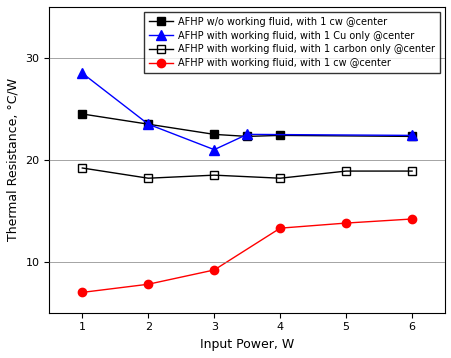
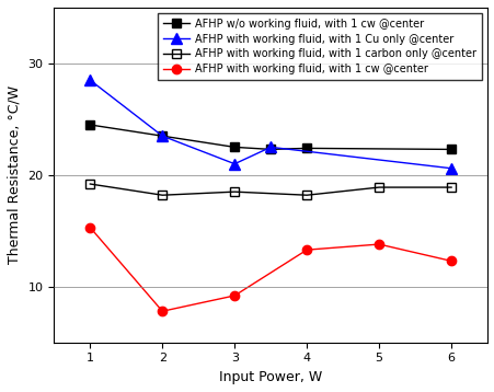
AFHP with working fluid, with 1 cw @center/1: 7.0 -> 15.3
AFHP with working fluid, with 1 Cu only @center/6: 22.4 -> 20.6
AFHP with working fluid, with 1 cw @center/6: 14.2 -> 12.3
